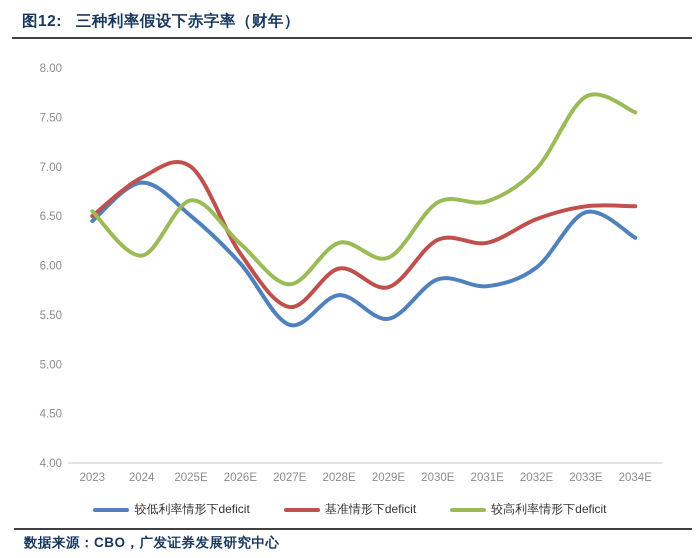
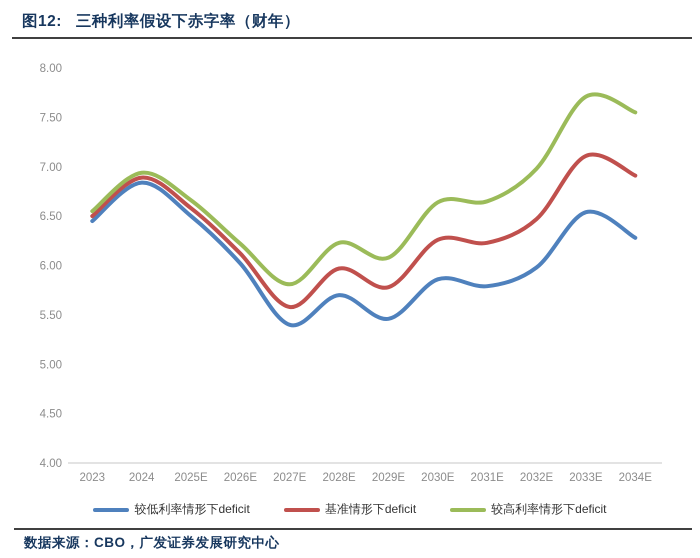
较高利率情形下deficit/2024: 6.1 -> 6.9
基准情形下deficit/2025E: 7.0 -> 6.6
基准情形下deficit/2033E: 6.6 -> 7.1
基准情形下deficit/2034E: 6.6 -> 6.9
